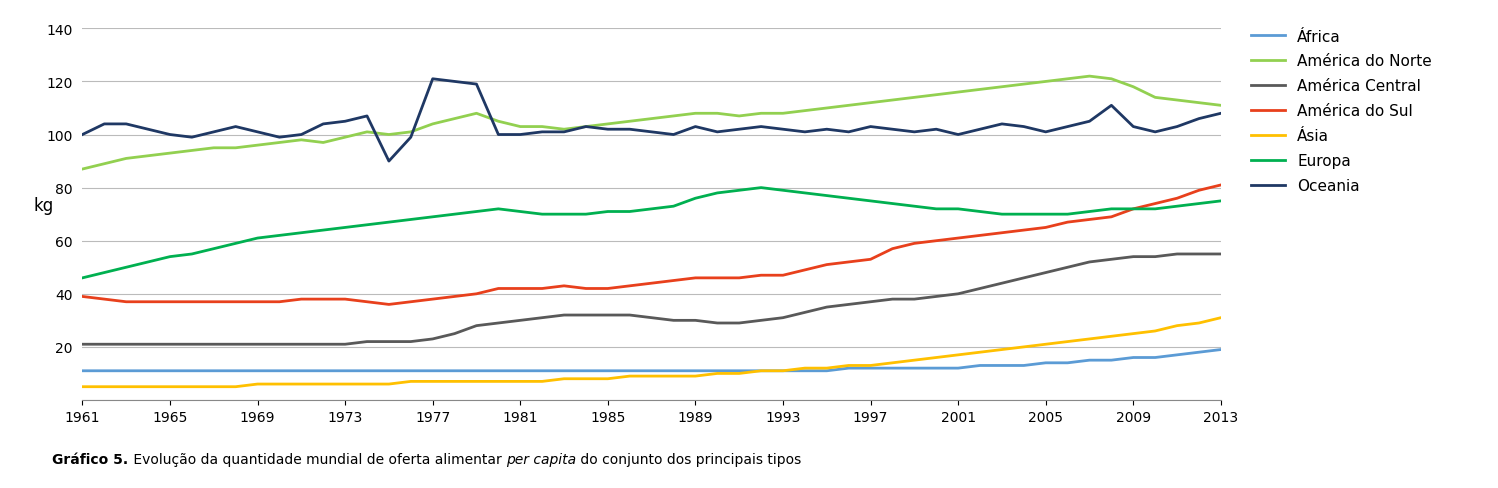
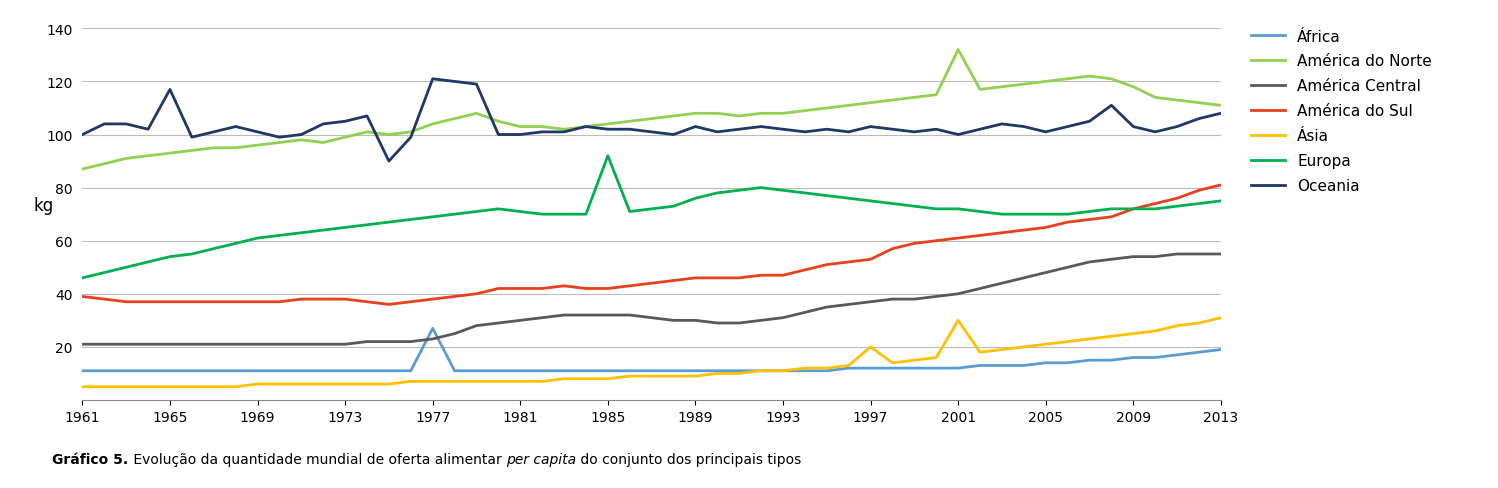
Oceania/1965: 100 -> 117
África/1977: 11 -> 27
Europa/1985: 71 -> 92
Ásia/1997: 13 -> 20
América do Norte/2001: 116 -> 132
Ásia/2001: 17 -> 30
